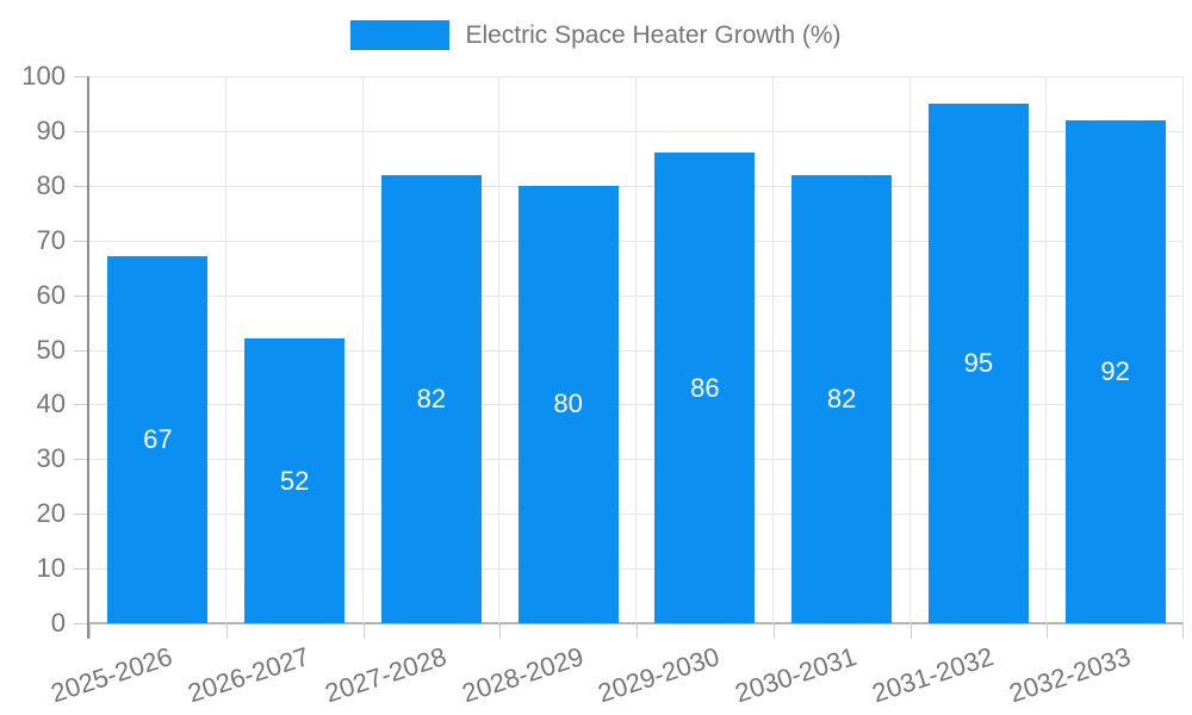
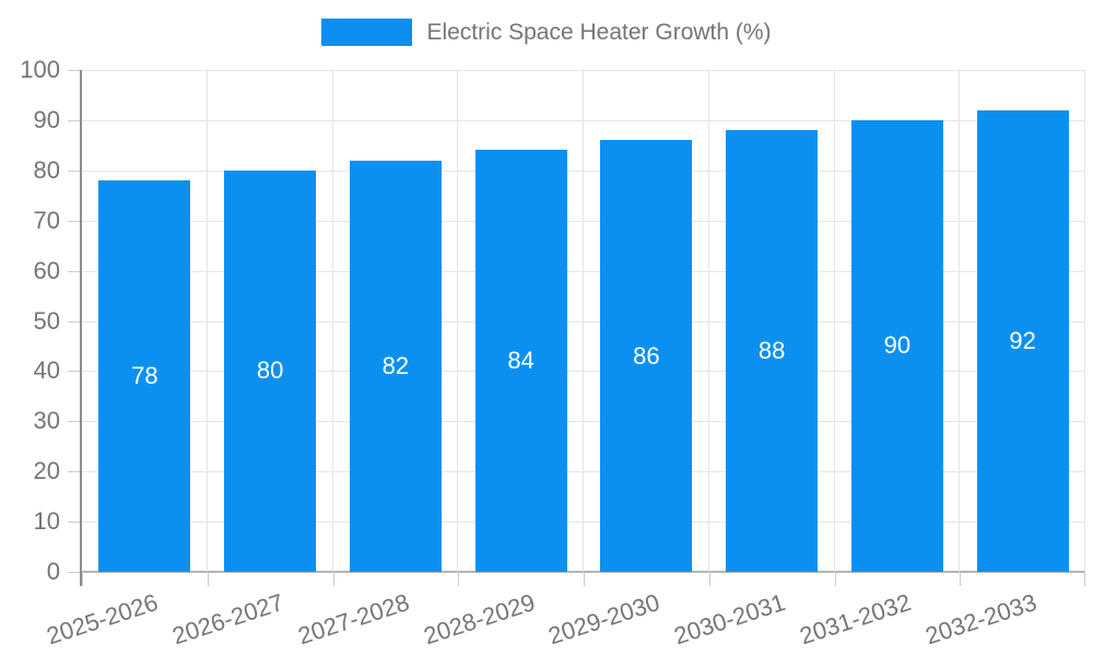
2025-2026: 67 -> 78
2026-2027: 52 -> 80
2028-2029: 80 -> 84
2030-2031: 82 -> 88
2031-2032: 95 -> 90
